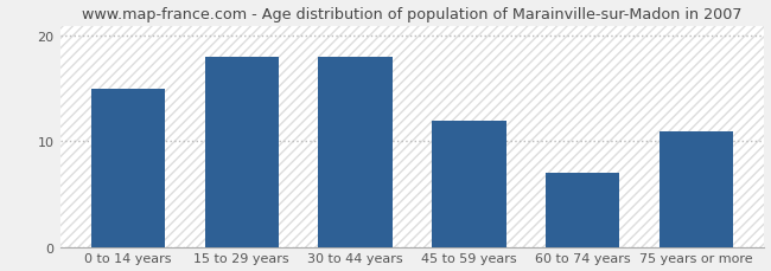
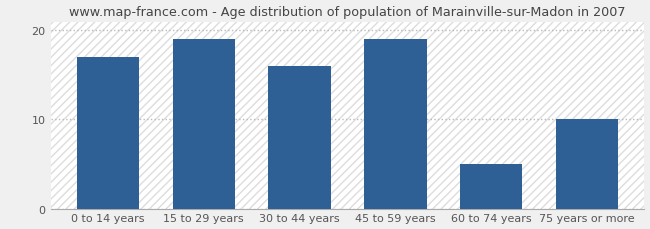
0 to 14 years: 15 -> 17
15 to 29 years: 18 -> 19
30 to 44 years: 18 -> 16
45 to 59 years: 12 -> 19
60 to 74 years: 7 -> 5
75 years or more: 11 -> 10
